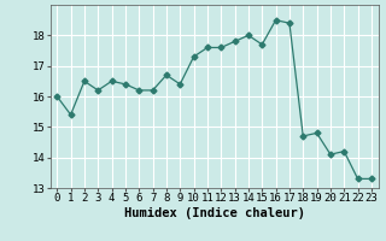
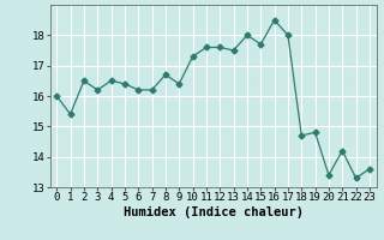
13: 17.8 -> 17.5
17: 18.4 -> 18.0
20: 14.1 -> 13.4
23: 13.3 -> 13.6
